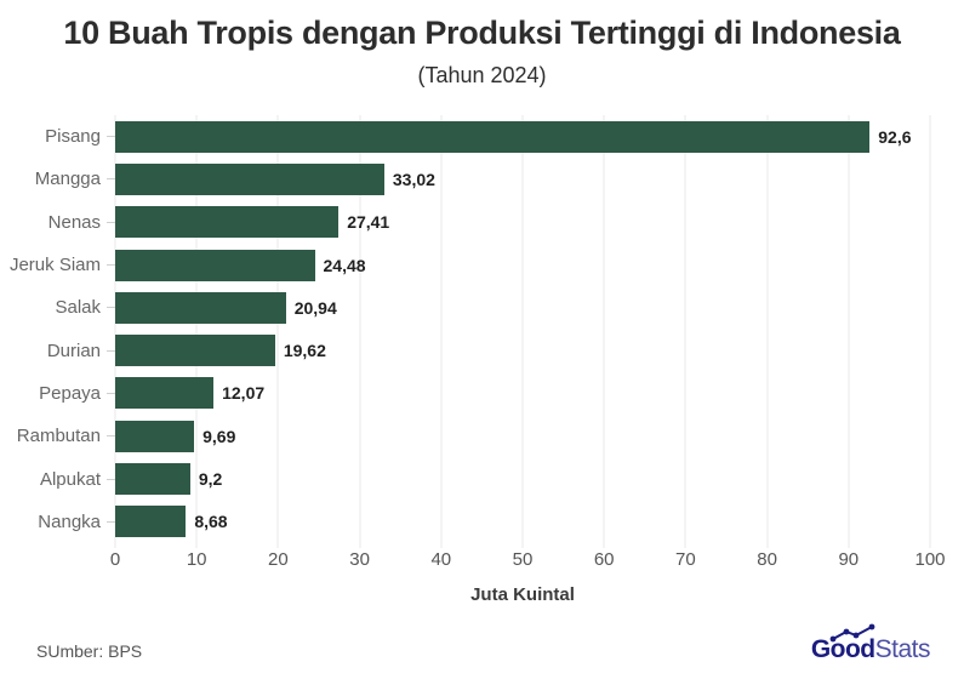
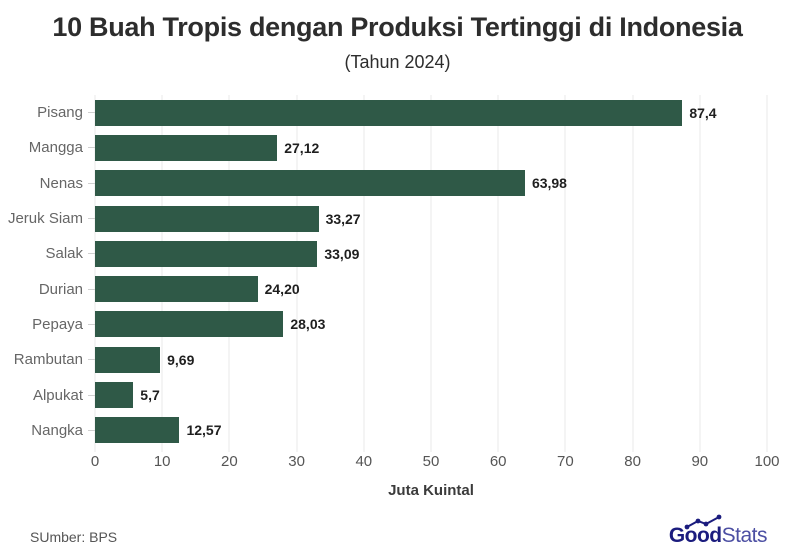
Pisang: 92,6 -> 87,4
Mangga: 33,02 -> 27,12
Nenas: 27,41 -> 63,98
Jeruk Siam: 24,48 -> 33,27
Salak: 20,94 -> 33,09
Durian: 19,62 -> 24,20
Pepaya: 12,07 -> 28,03
Alpukat: 9,2 -> 5,7
Nangka: 8,68 -> 12,57
